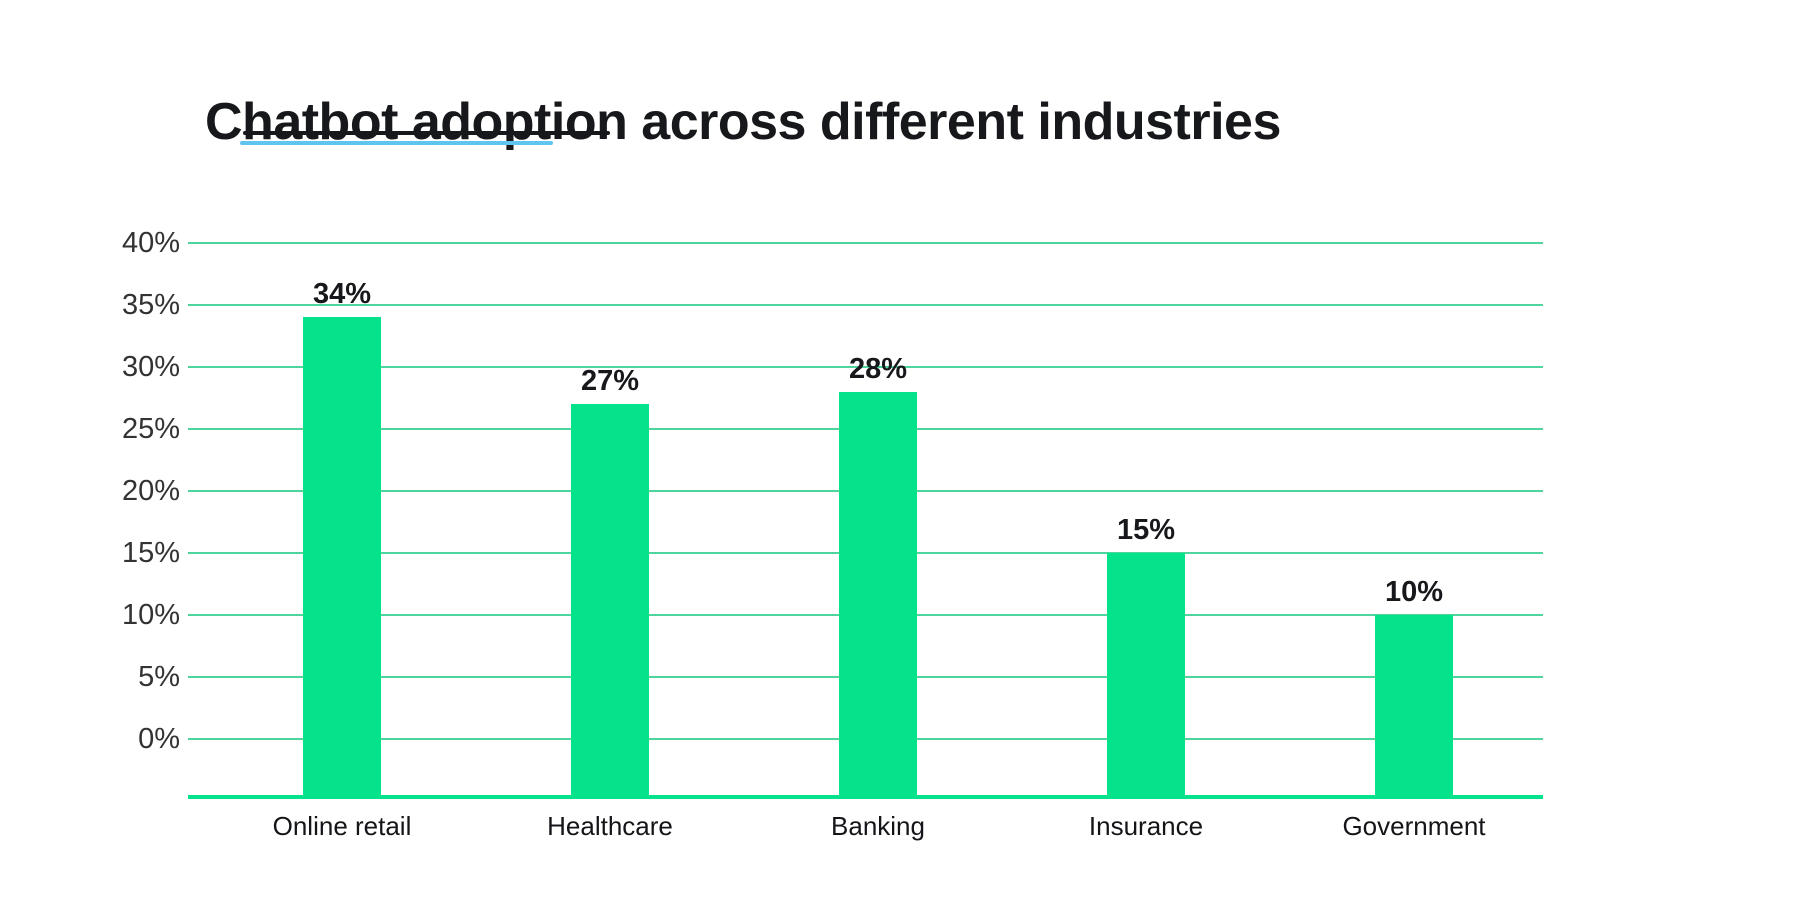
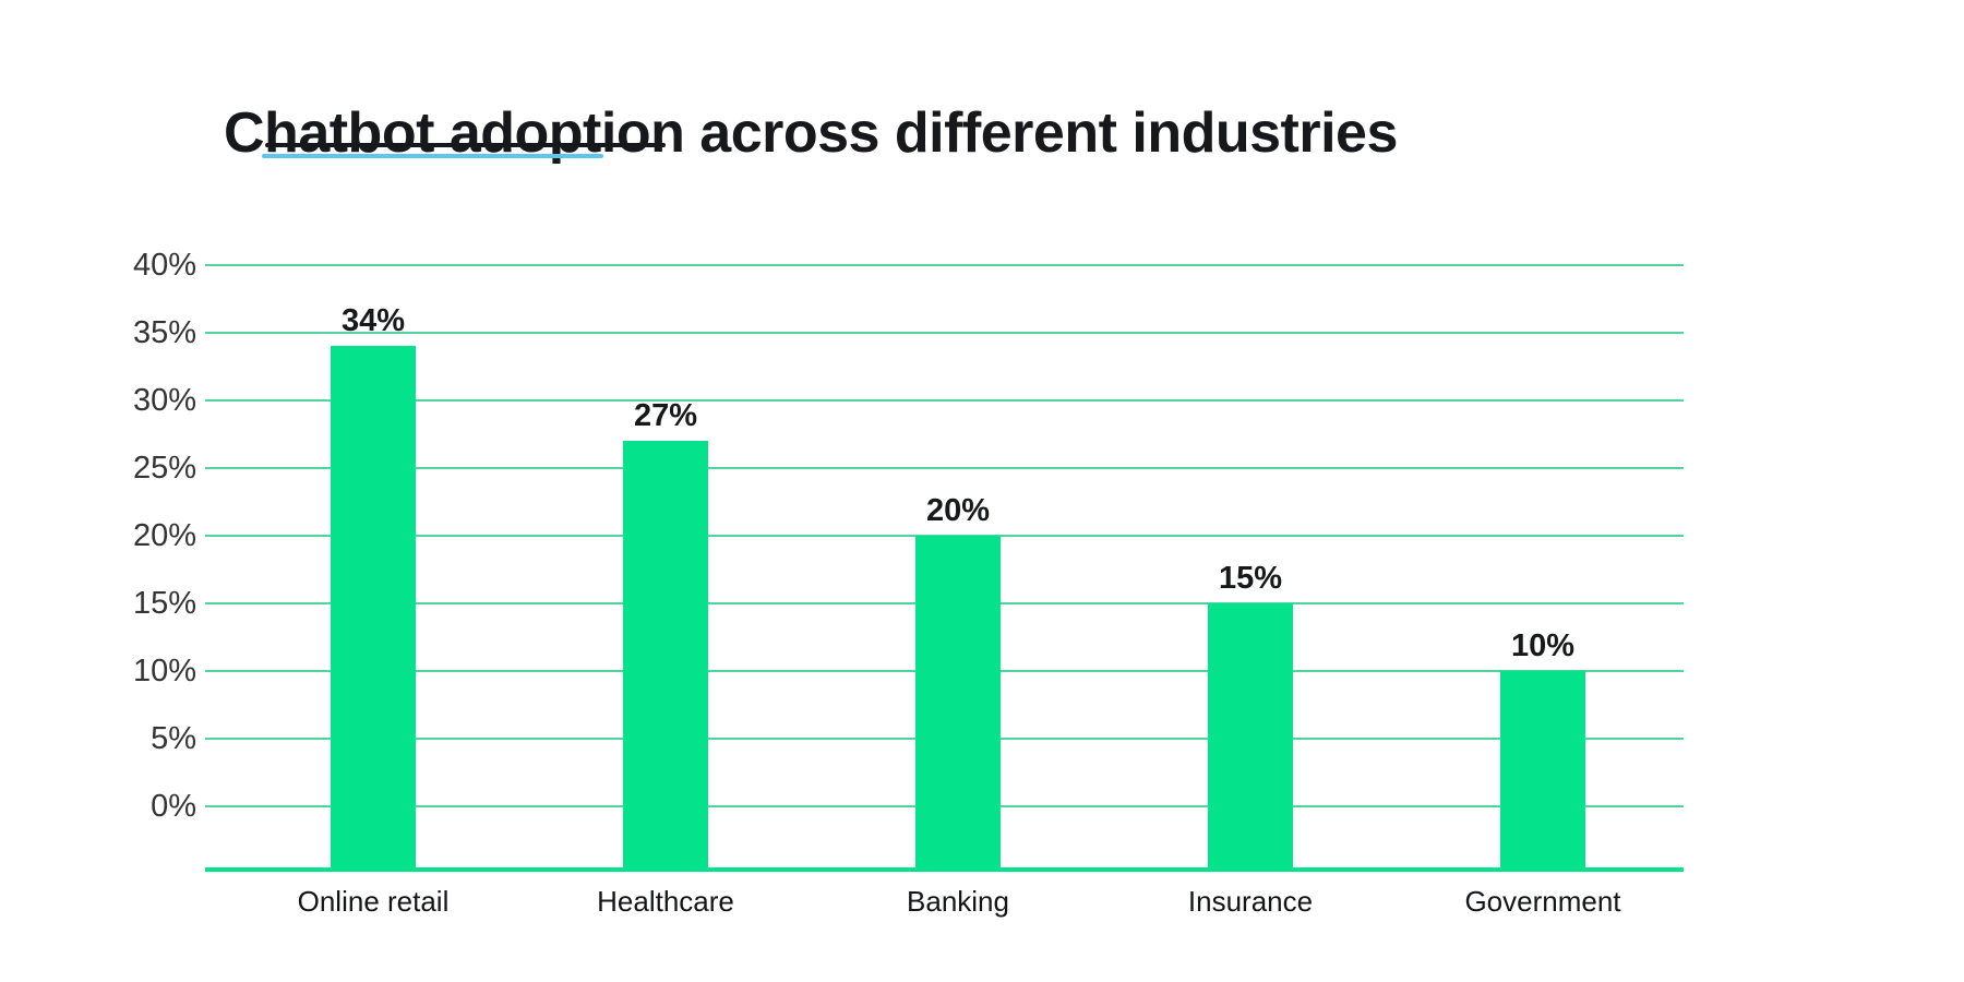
Banking: 28% -> 20%
